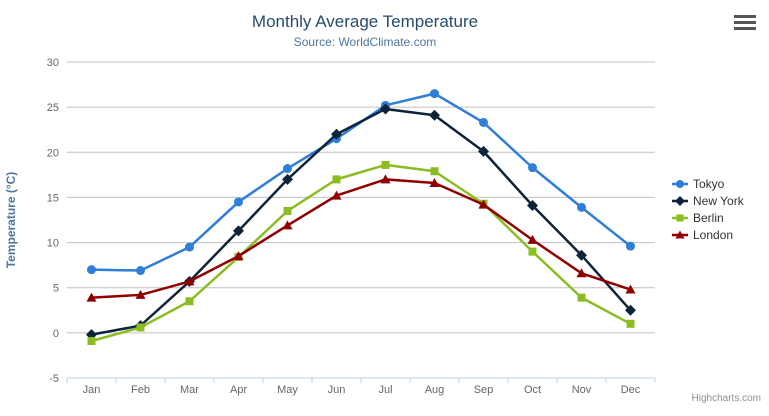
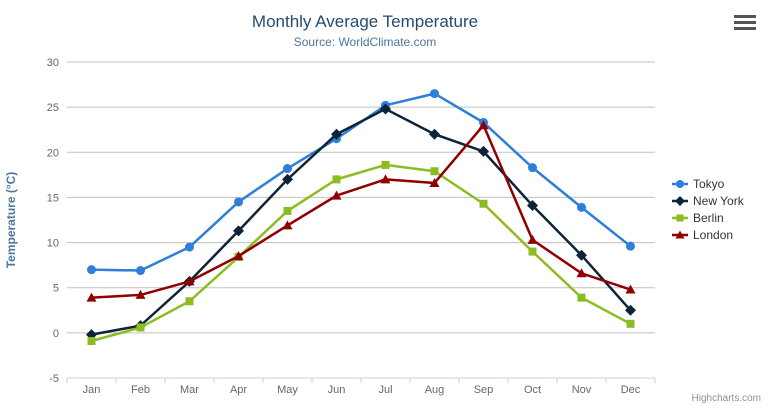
New York/Aug: 24 -> 22
London/Sep: 14 -> 23
